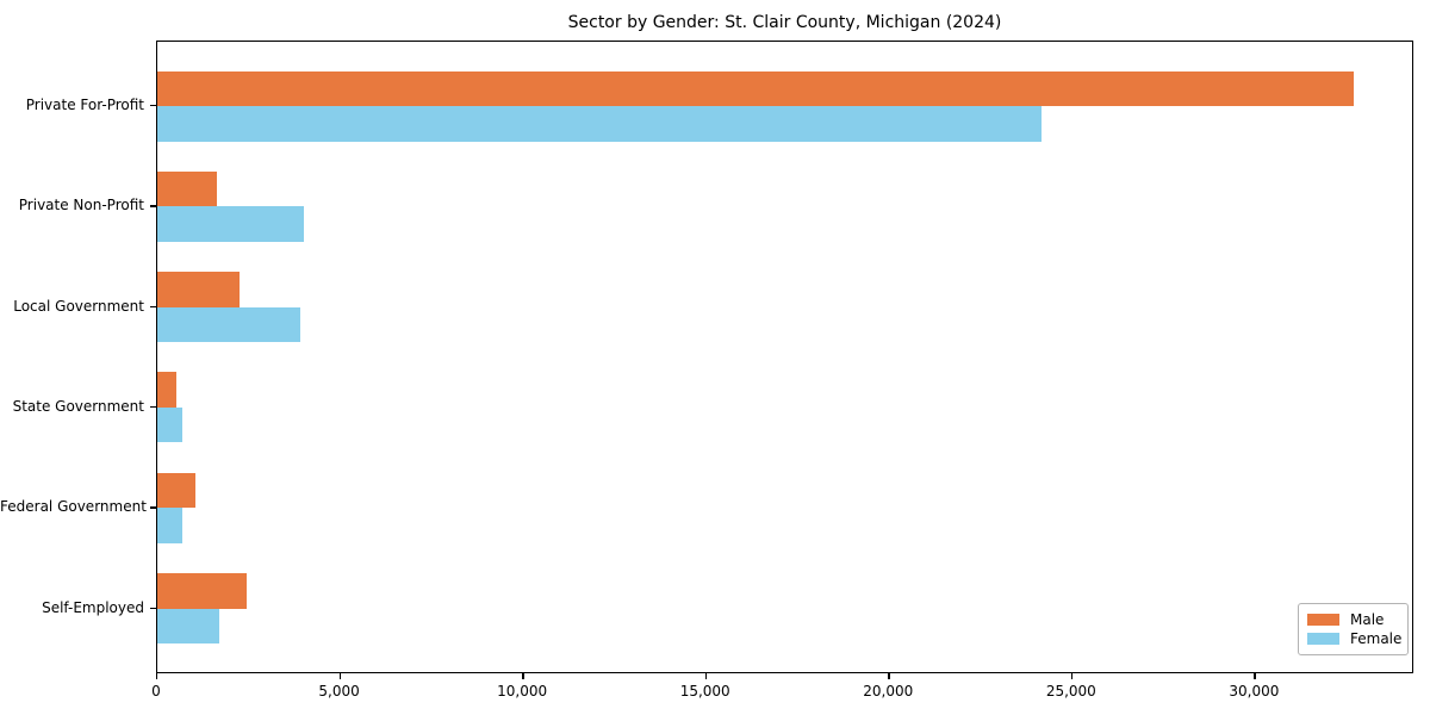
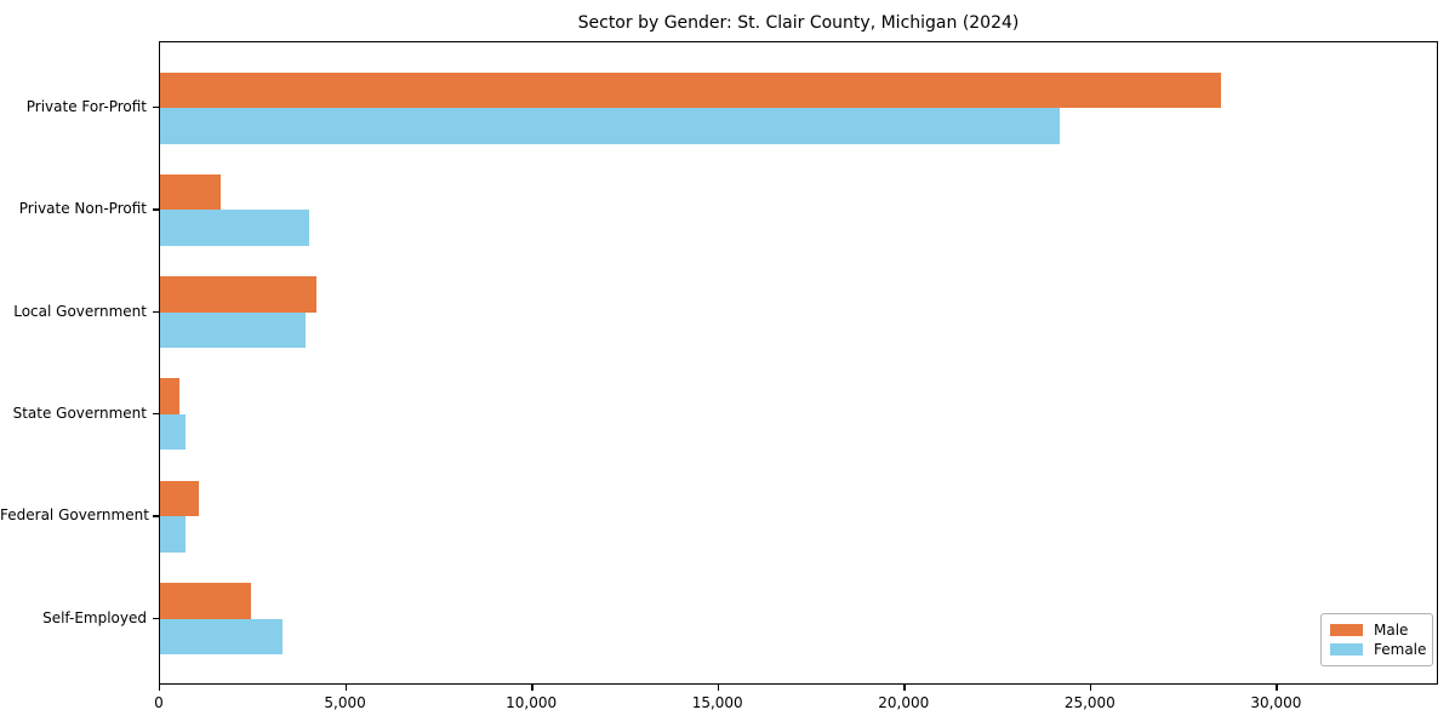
Male/Private For-Profit: 32700 -> 28500
Male/Local Government: 2200 -> 4200
Female/Self-Employed: 1700 -> 3300
